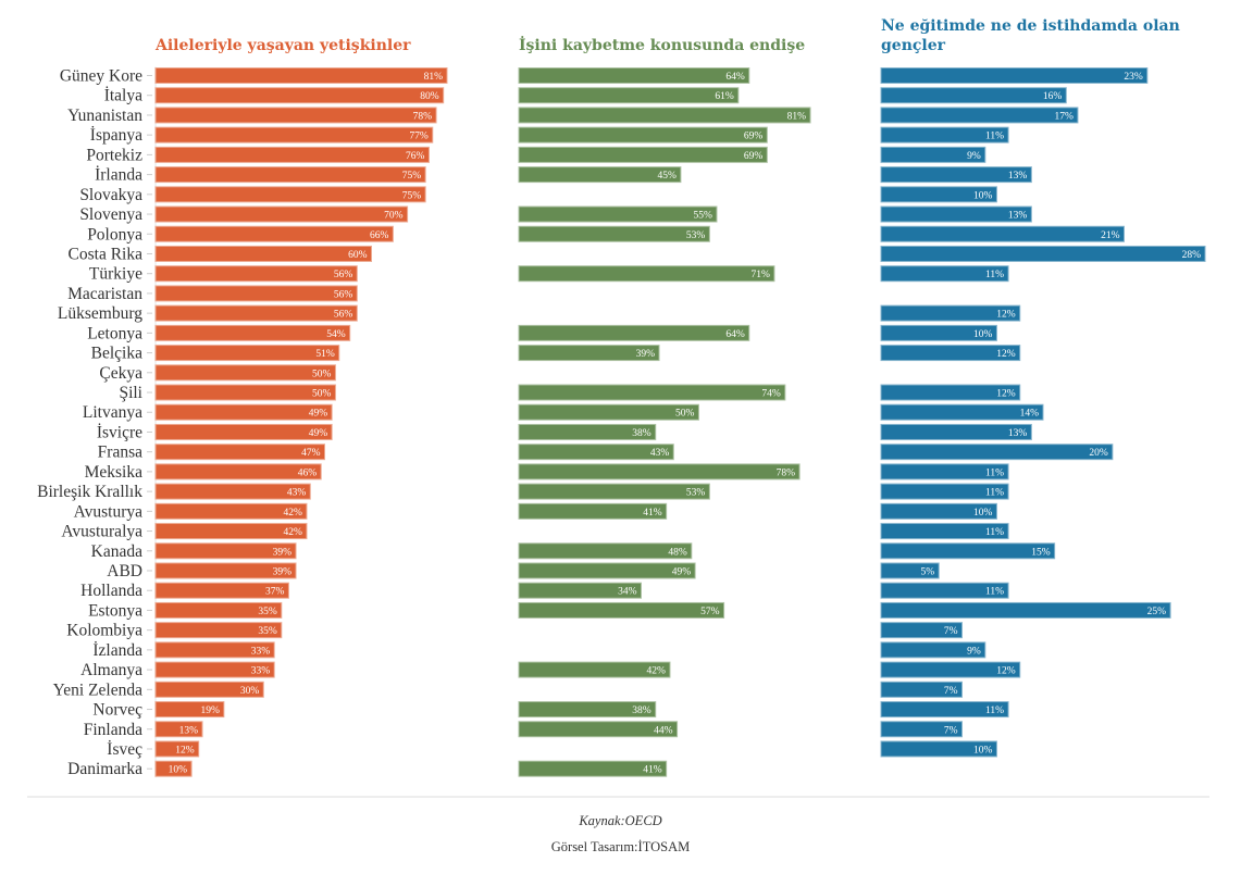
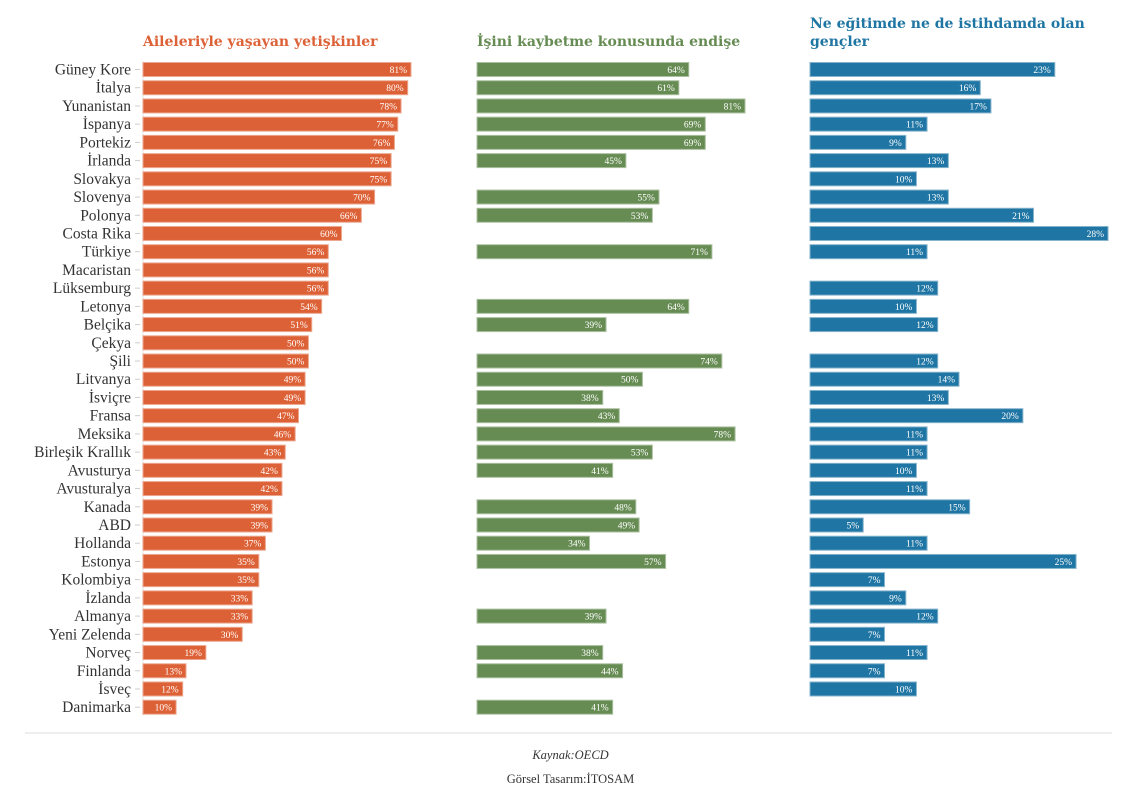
İşini kaybetme konusunda endişe/Almanya: 42% -> 39%
